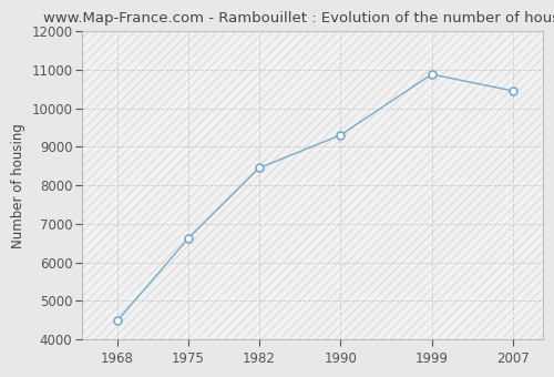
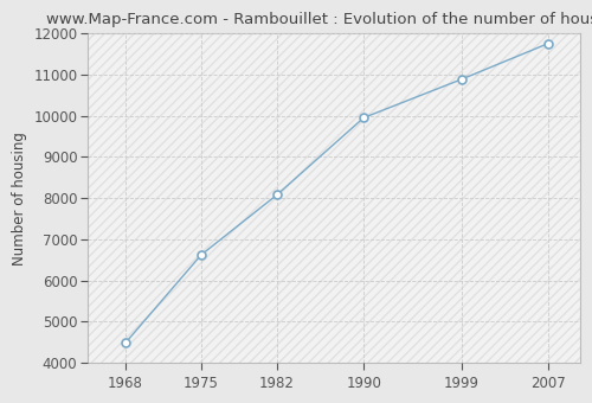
1982: 8450 -> 8080
1990: 9300 -> 9950
2007: 10450 -> 11750
